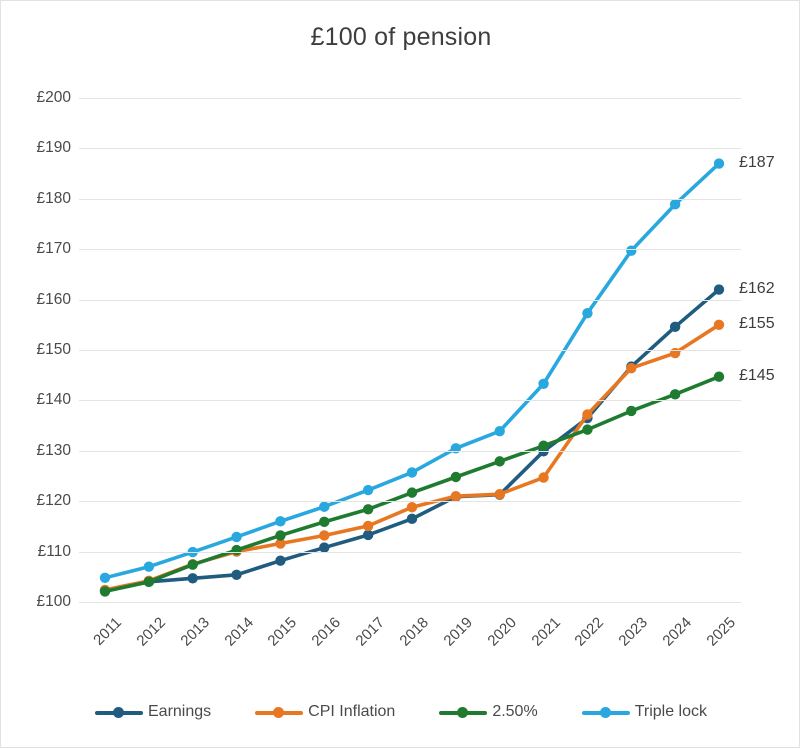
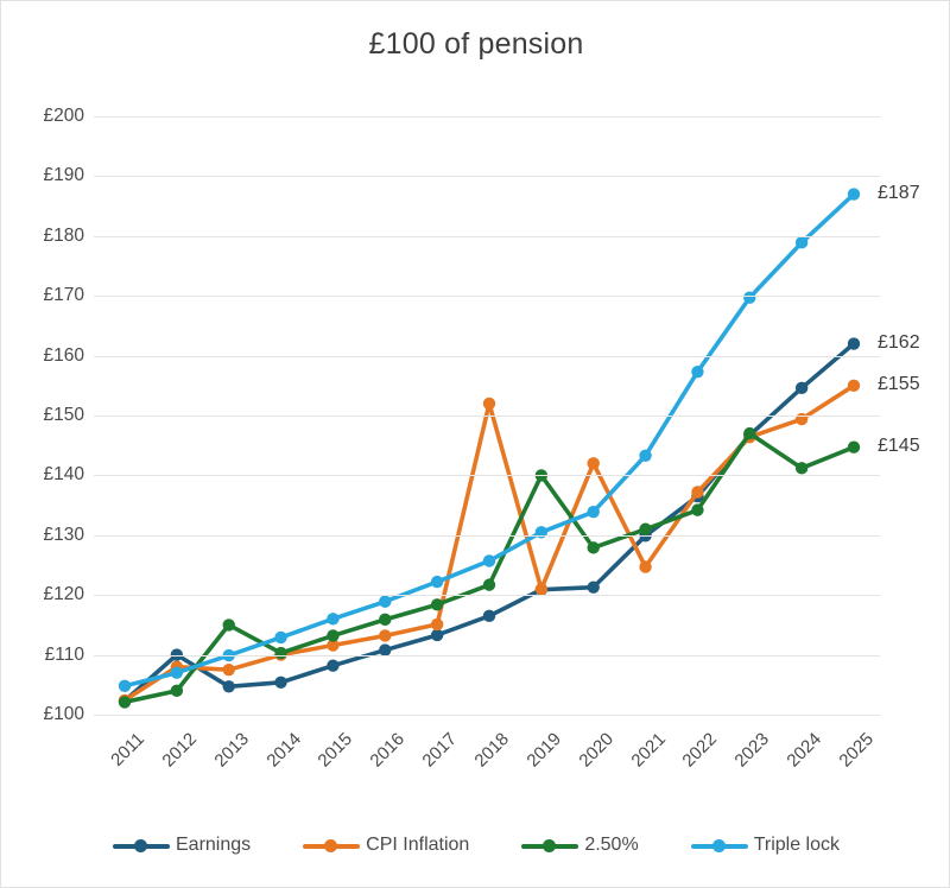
Earnings/2012: £104 -> £110
CPI Inflation/2012: £104 -> £108
2.50%/2013: £107 -> £115
CPI Inflation/2018: £119 -> £152
2.50%/2019: £125 -> £140
CPI Inflation/2020: £121 -> £142
2.50%/2023: £138 -> £147
